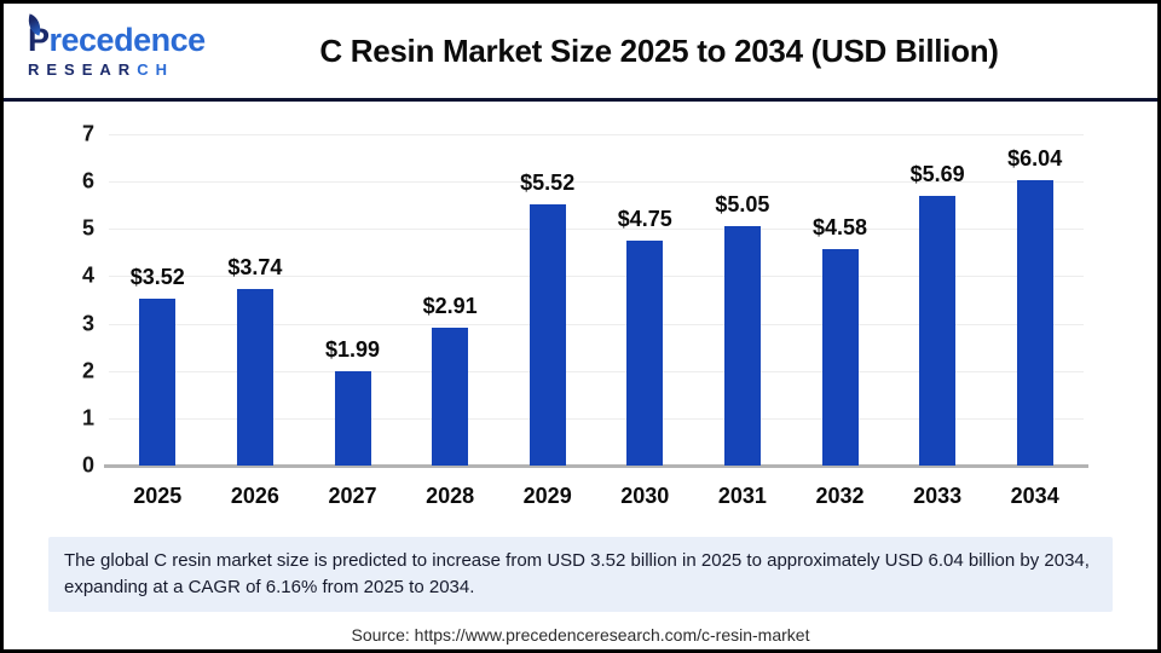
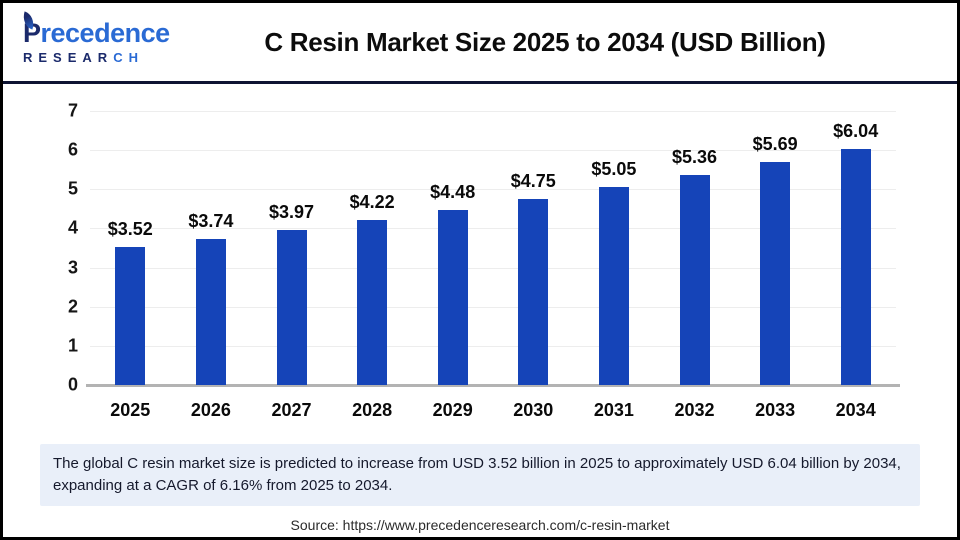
2027: $1.99 -> $3.97
2028: $2.91 -> $4.22
2029: $5.52 -> $4.48
2032: $4.58 -> $5.36
